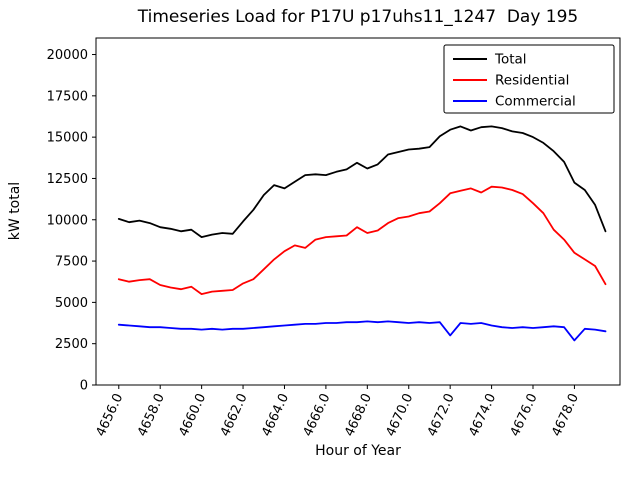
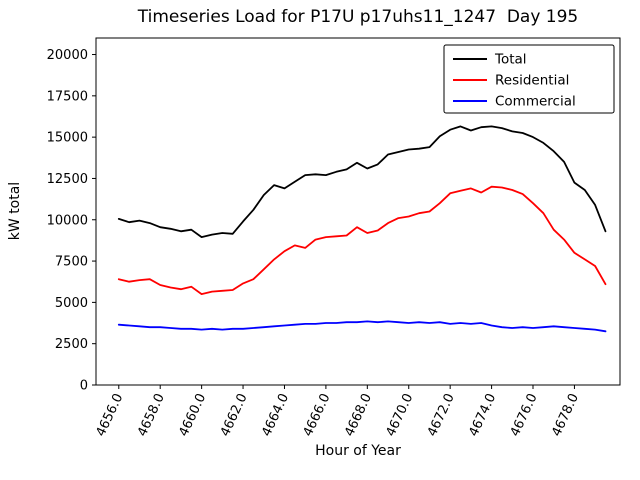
Commercial/4672.0: 3000 -> 3700
Commercial/4678.0: 2700 -> 3400
